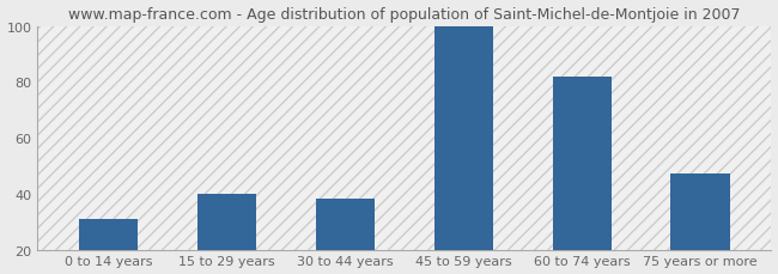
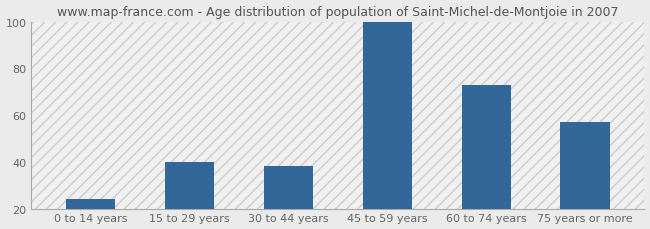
0 to 14 years: 31 -> 24
60 to 74 years: 82 -> 73
75 years or more: 47 -> 57
